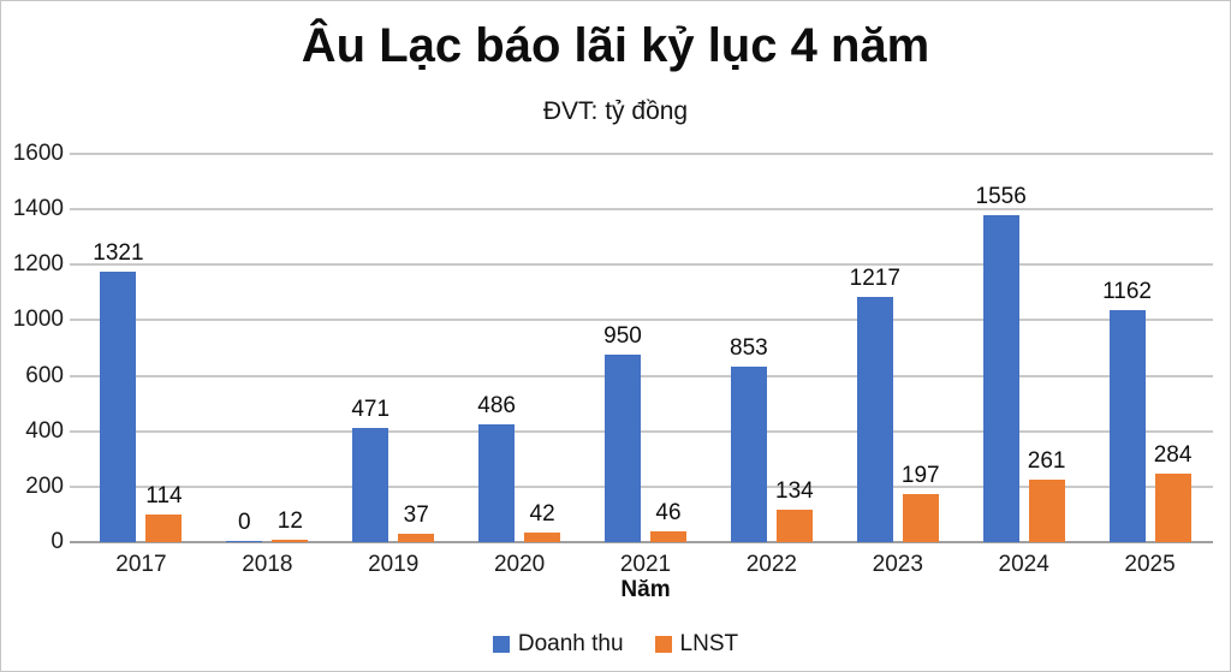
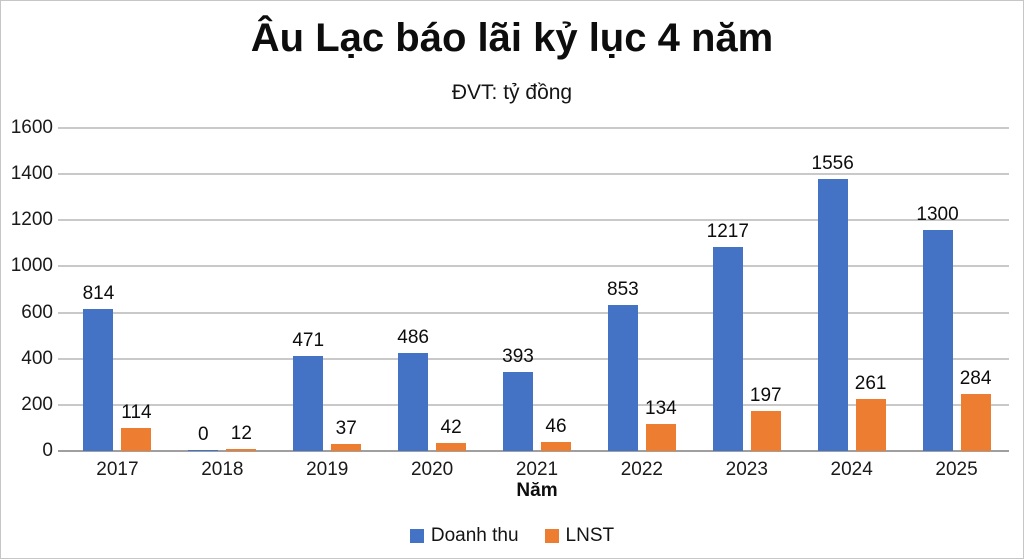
Doanh thu/2017: 1321 -> 814
Doanh thu/2021: 950 -> 393
Doanh thu/2025: 1162 -> 1300
